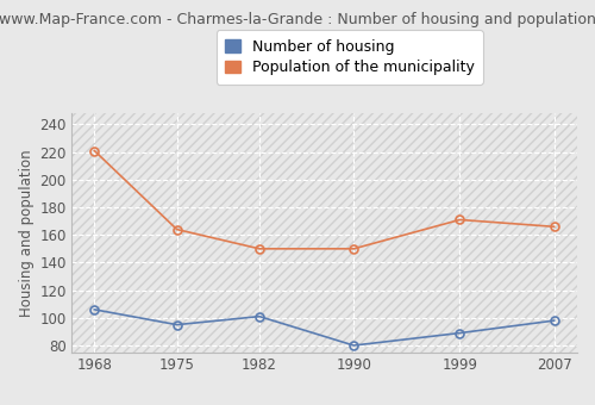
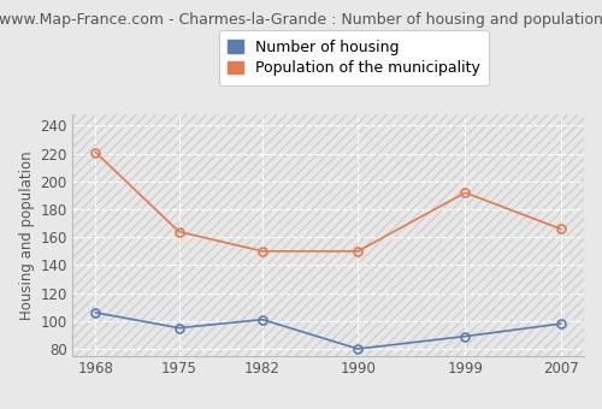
Population of the municipality/1999: 171 -> 192
